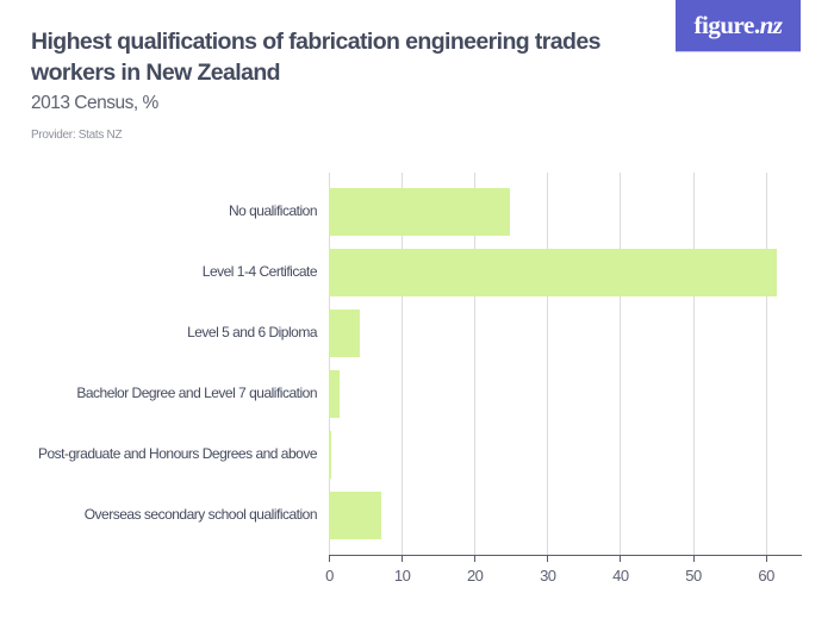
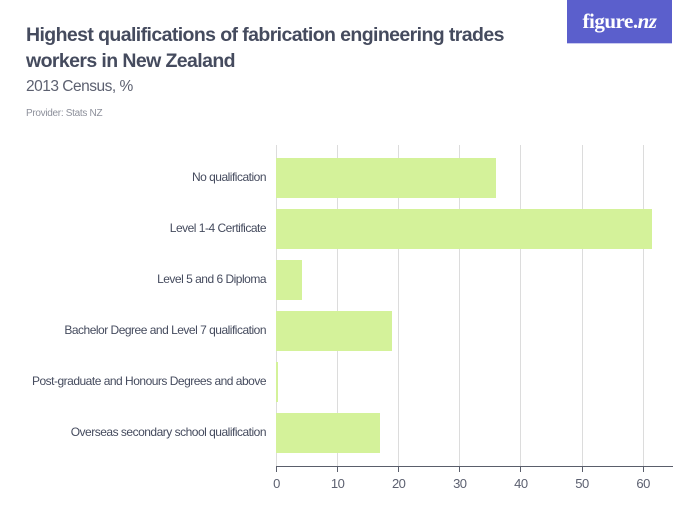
No qualification: 25 -> 36
Bachelor Degree and Level 7 qualification: 2 -> 19
Overseas secondary school qualification: 7 -> 17
